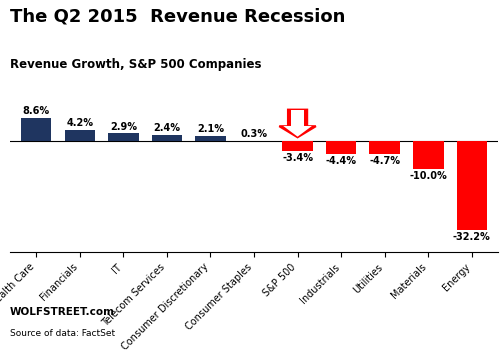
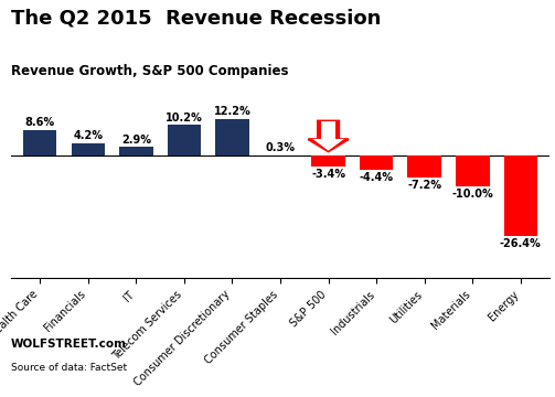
Telecom Services: 2.4% -> 10.2%
Consumer Discretionary: 2.1% -> 12.2%
Utilities: -4.7% -> -7.2%
Energy: -32.2% -> -26.4%
